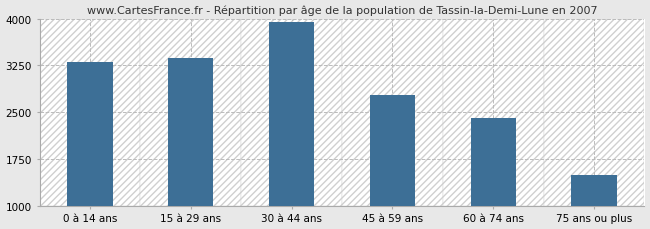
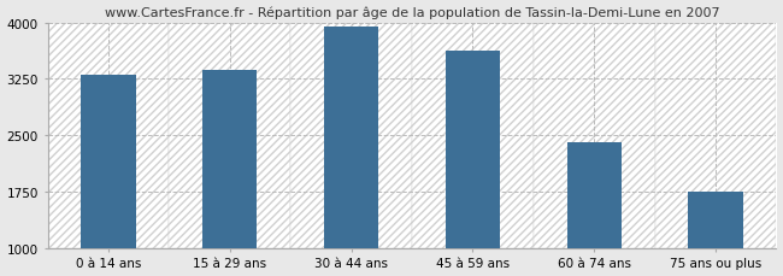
45 à 59 ans: 2780 -> 3620
75 ans ou plus: 1500 -> 1750
